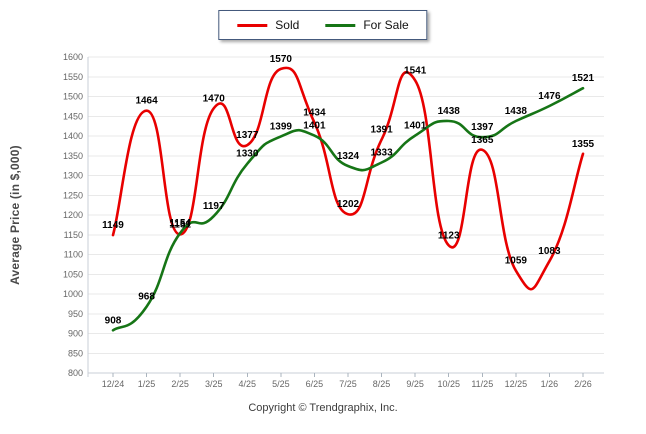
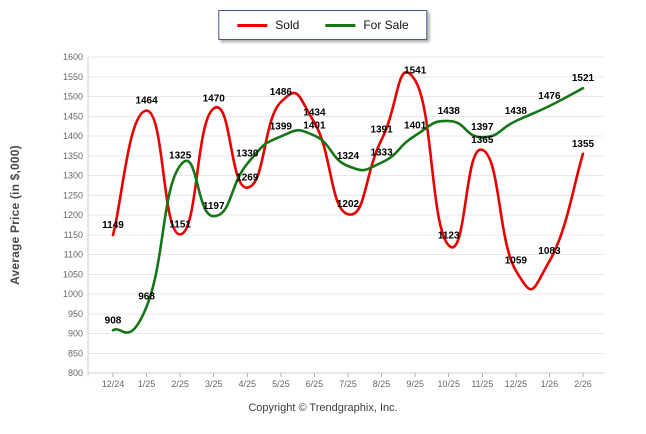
For Sale/2/25: 1154 -> 1325
Sold/4/25: 1377 -> 1269
Sold/5/25: 1570 -> 1486
